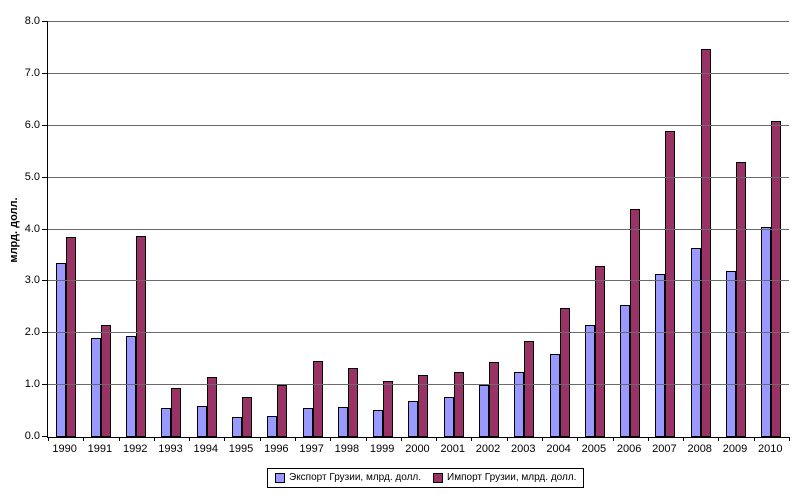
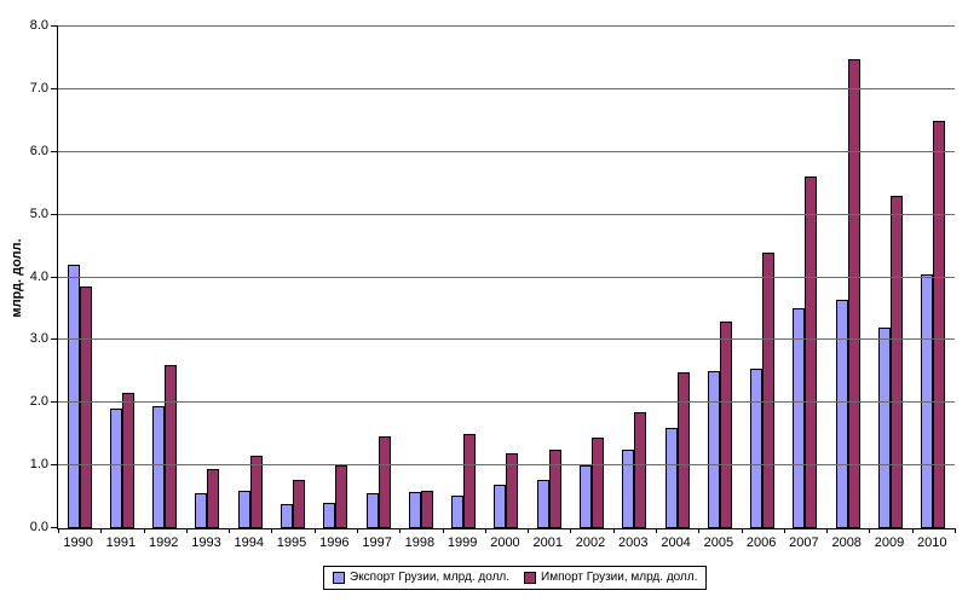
Экспорт Грузии, млрд. долл./1990: 3.4 -> 4.2
Импорт Грузии, млрд. долл./1992: 3.9 -> 2.6
Импорт Грузии, млрд. долл./1998: 1.3 -> 0.6
Импорт Грузии, млрд. долл./1999: 1.1 -> 1.5
Экспорт Грузии, млрд. долл./2005: 2.1 -> 2.5
Экспорт Грузии, млрд. долл./2007: 3.1 -> 3.5
Импорт Грузии, млрд. долл./2007: 5.9 -> 5.6
Импорт Грузии, млрд. долл./2010: 6.1 -> 6.5
